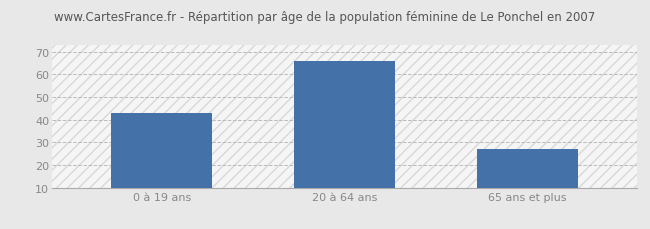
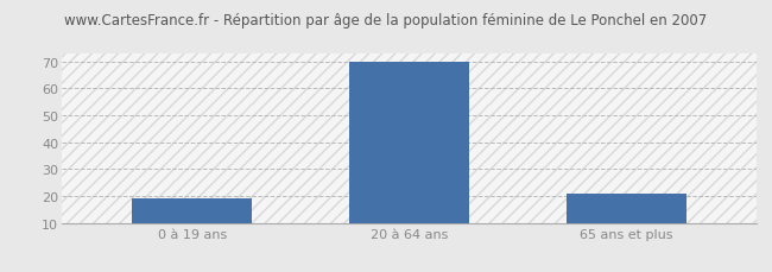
0 à 19 ans: 43 -> 19
20 à 64 ans: 66 -> 70
65 ans et plus: 27 -> 21
